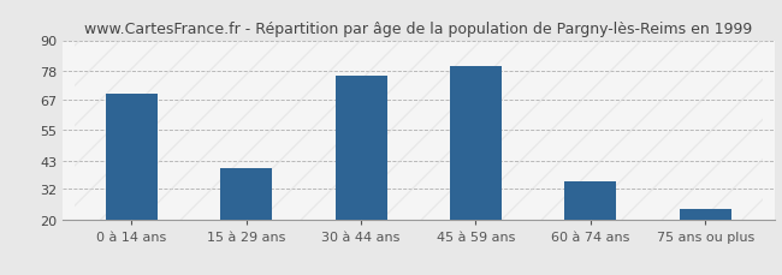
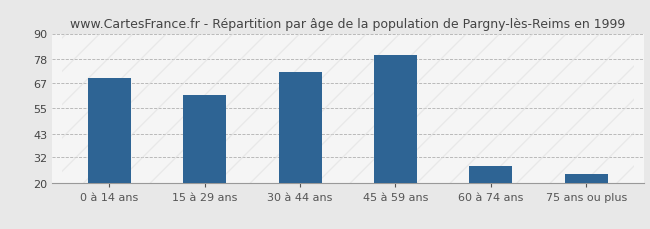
15 à 29 ans: 40 -> 61
30 à 44 ans: 76 -> 72
60 à 74 ans: 35 -> 28
